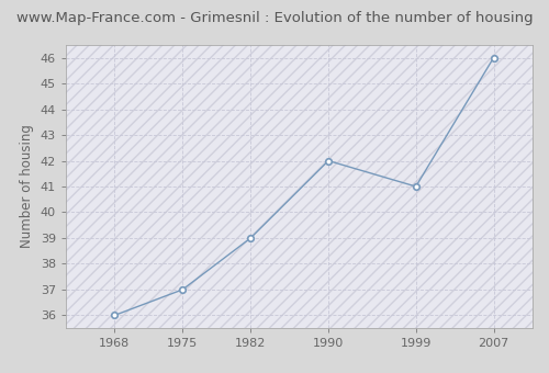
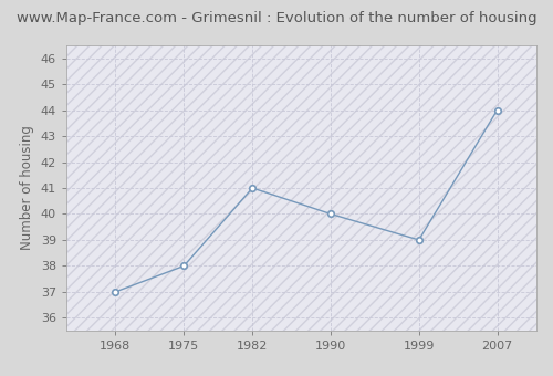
1968: 36 -> 37
1975: 37 -> 38
1982: 39 -> 41
1990: 42 -> 40
1999: 41 -> 39
2007: 46 -> 44
